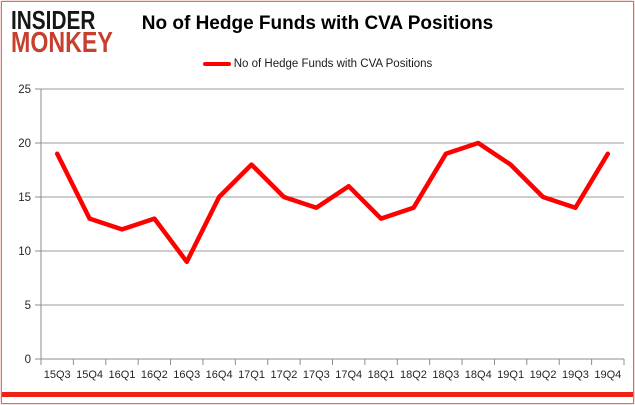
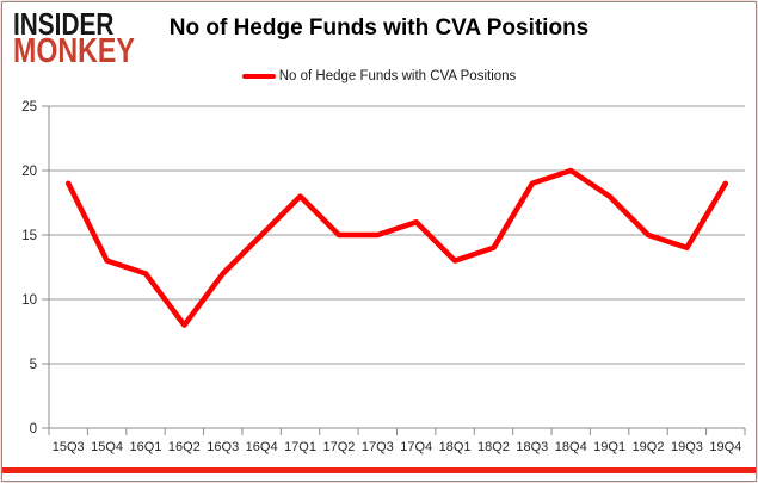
16Q2: 13 -> 8
16Q3: 9 -> 12
17Q3: 14 -> 15
